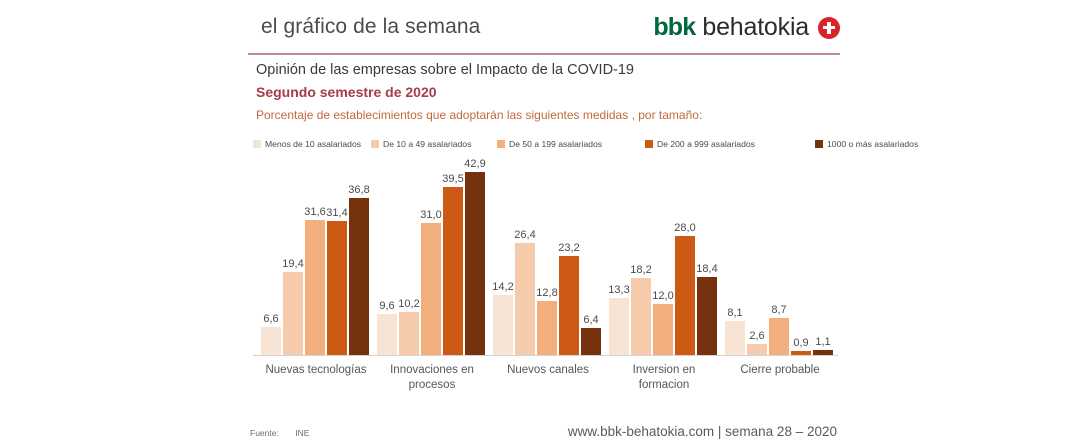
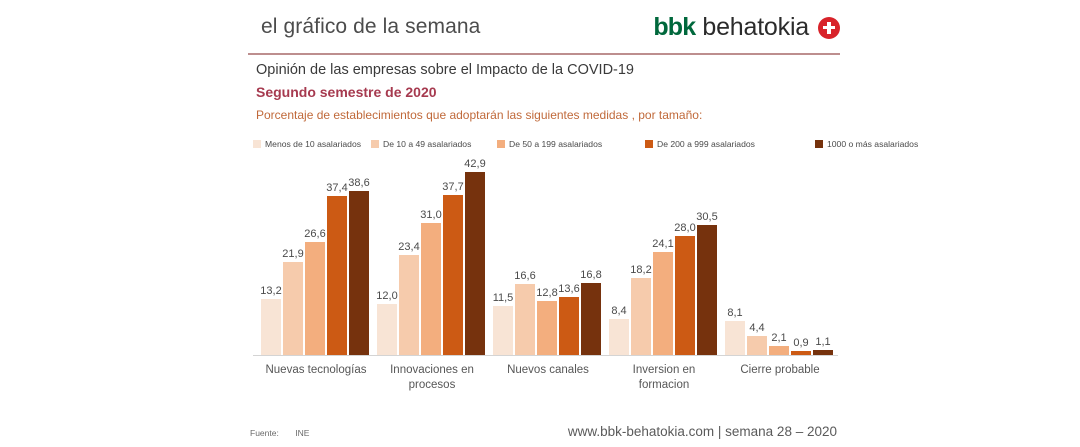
Menos de 10 asalariados/Nuevas tecnologías: 6,6 -> 13,2
De 10 a 49 asalariados/Nuevas tecnologías: 19,4 -> 21,9
De 50 a 199 asalariados/Nuevas tecnologías: 31,6 -> 26,6
De 200 a 999 asalariados/Nuevas tecnologías: 31,4 -> 37,4
1000 o más asalariados/Nuevas tecnologías: 36,8 -> 38,6
Menos de 10 asalariados/Innovaciones en procesos: 9,6 -> 12,0
De 10 a 49 asalariados/Innovaciones en procesos: 10,2 -> 23,4
De 200 a 999 asalariados/Innovaciones en procesos: 39,5 -> 37,7
Menos de 10 asalariados/Nuevos canales: 14,2 -> 11,5
De 10 a 49 asalariados/Nuevos canales: 26,4 -> 16,6
De 200 a 999 asalariados/Nuevos canales: 23,2 -> 13,6
1000 o más asalariados/Nuevos canales: 6,4 -> 16,8
Menos de 10 asalariados/Inversion en formacion: 13,3 -> 8,4
De 50 a 199 asalariados/Inversion en formacion: 12,0 -> 24,1
1000 o más asalariados/Inversion en formacion: 18,4 -> 30,5
De 10 a 49 asalariados/Cierre probable: 2,6 -> 4,4
De 50 a 199 asalariados/Cierre probable: 8,7 -> 2,1
